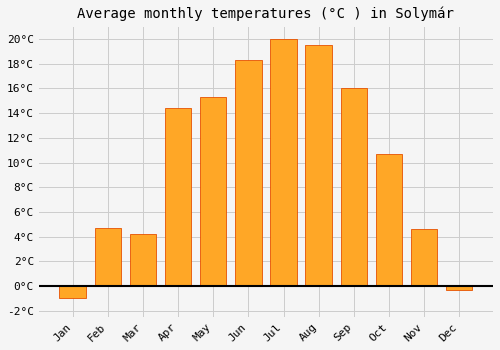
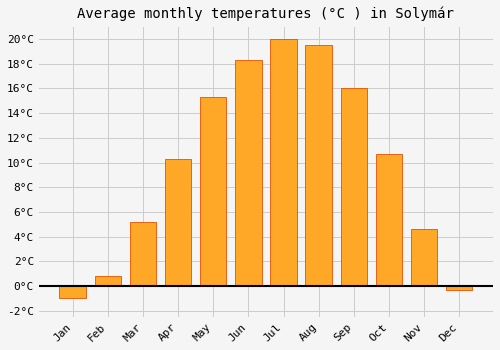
Feb: 4.7°C -> 0.8°C
Mar: 4.2°C -> 5.2°C
Apr: 14.4°C -> 10.3°C
